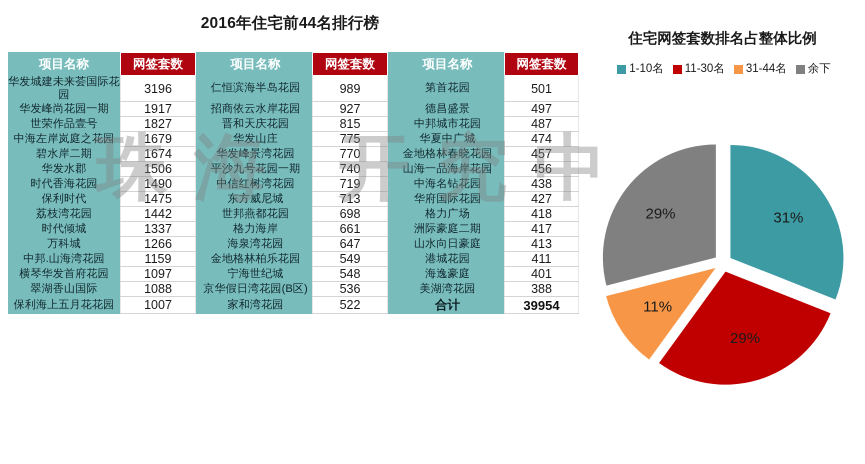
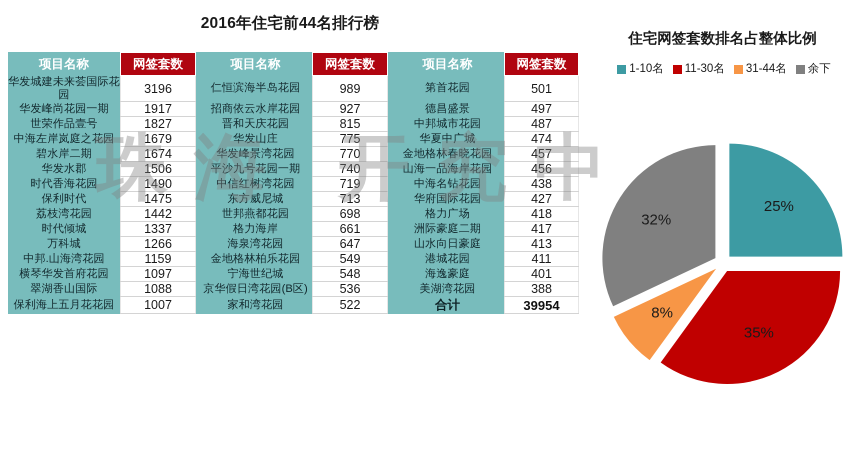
1-10名: 31% -> 25%
11-30名: 29% -> 35%
31-44名: 11% -> 8%
余下: 29% -> 32%
